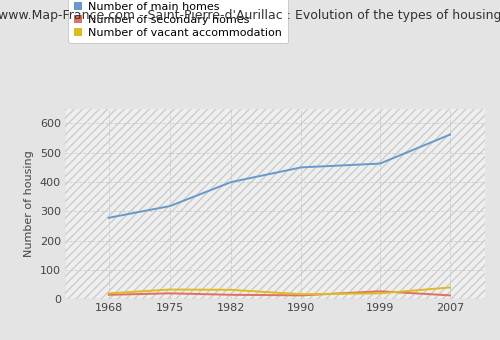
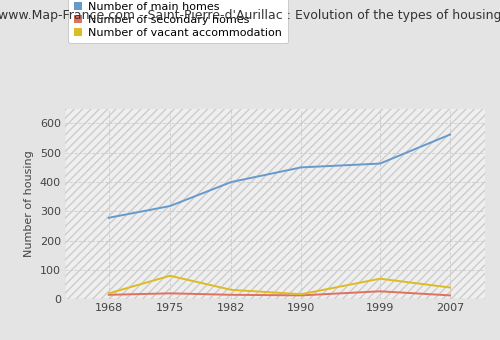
Number of vacant accommodation/1975: 33 -> 80
Number of vacant accommodation/1999: 20 -> 70
